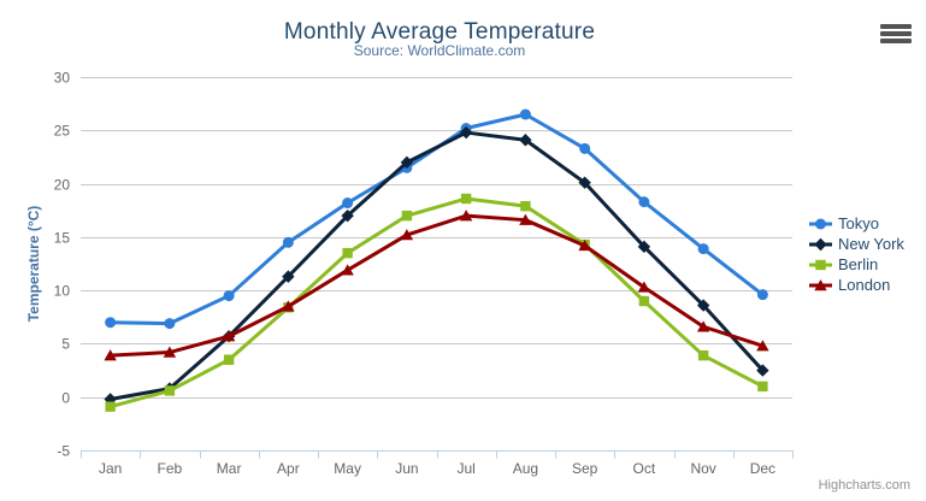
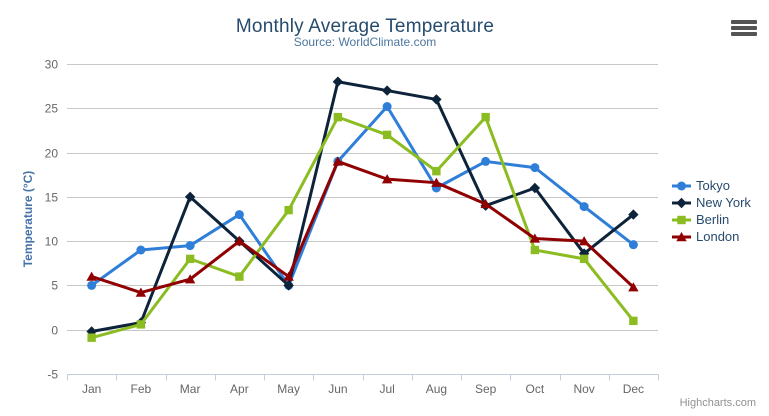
Tokyo/Jan: 7 -> 5
London/Jan: 4 -> 6
Tokyo/Feb: 7 -> 9
New York/Mar: 6 -> 15
Berlin/Mar: 4 -> 8
Tokyo/Apr: 14 -> 13
New York/Apr: 11 -> 10
Berlin/Apr: 8 -> 6
London/Apr: 8 -> 10
Tokyo/May: 18 -> 5
New York/May: 17 -> 5
London/May: 12 -> 6
Tokyo/Jun: 22 -> 19
New York/Jun: 22 -> 28
Berlin/Jun: 17 -> 24
London/Jun: 15 -> 19
New York/Jul: 25 -> 27
Berlin/Jul: 19 -> 22
Tokyo/Aug: 26 -> 16
New York/Aug: 24 -> 26
Tokyo/Sep: 23 -> 19
New York/Sep: 20 -> 14
Berlin/Sep: 14 -> 24
New York/Oct: 14 -> 16
Berlin/Nov: 4 -> 8
London/Nov: 7 -> 10
New York/Dec: 2 -> 13
